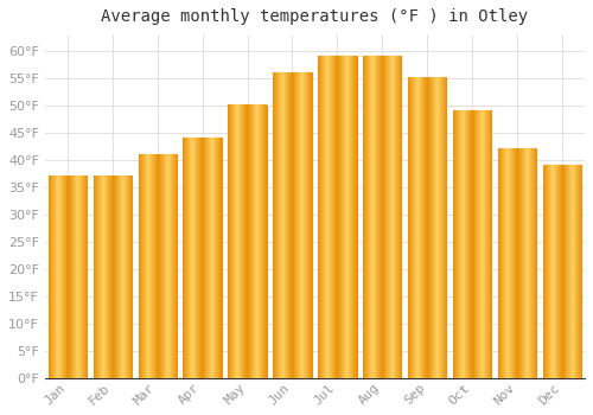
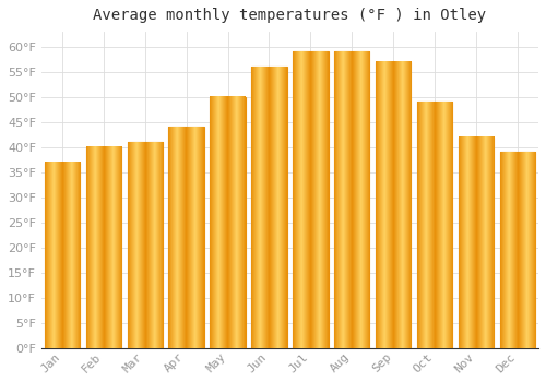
Feb: 37°F -> 40°F
Sep: 55°F -> 57°F
